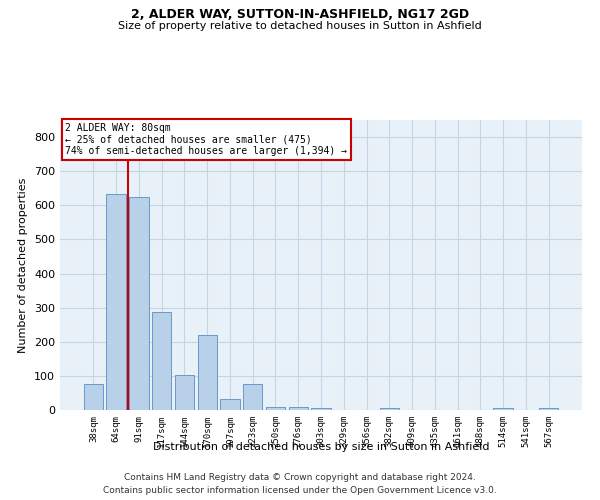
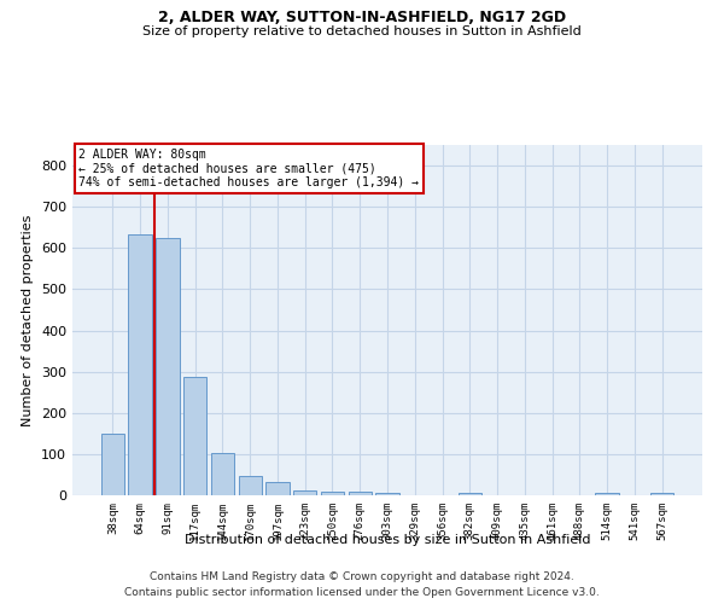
38sqm: 75 -> 150
170sqm: 220 -> 48
223sqm: 75 -> 11
